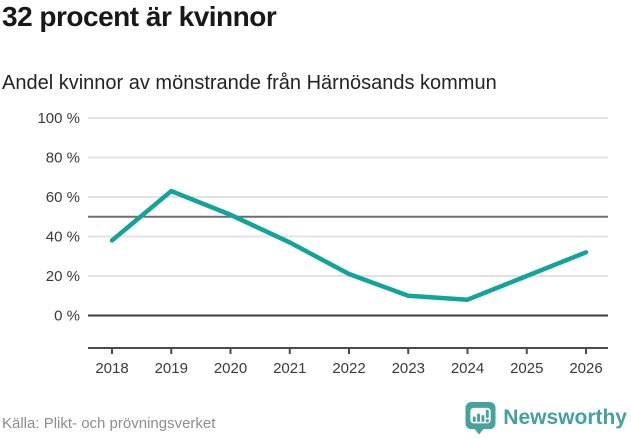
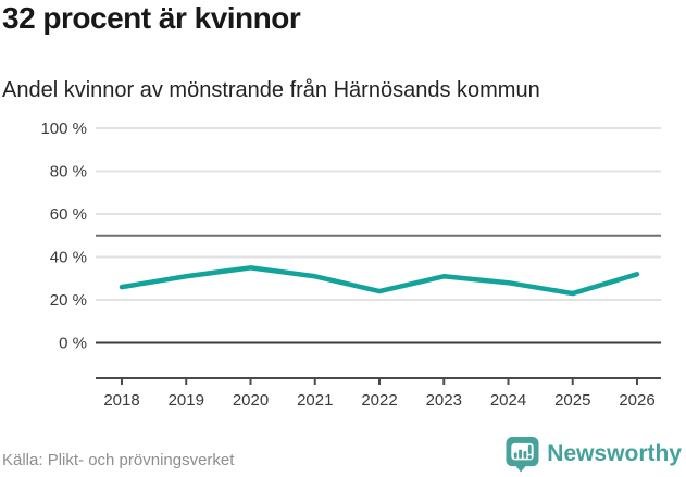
2018: 38% -> 26%
2019: 63% -> 31%
2020: 51% -> 35%
2021: 37% -> 31%
2022: 21% -> 24%
2023: 10% -> 31%
2024: 8% -> 28%
2025: 20% -> 23%
